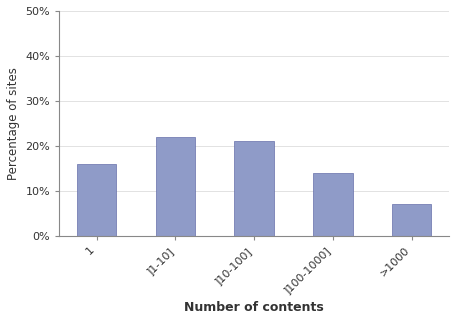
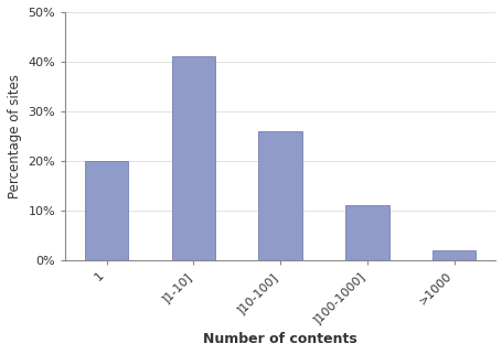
1: 16% -> 20%
]1-10]: 22% -> 41%
]10-100]: 21% -> 26%
]100-1000]: 14% -> 11%
>1000: 7% -> 2%
